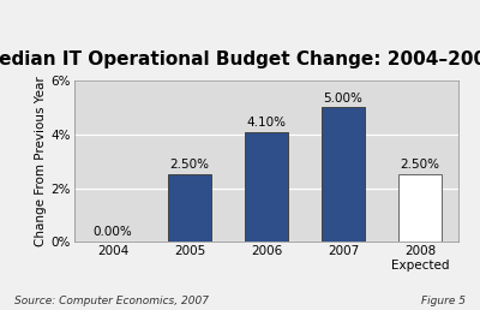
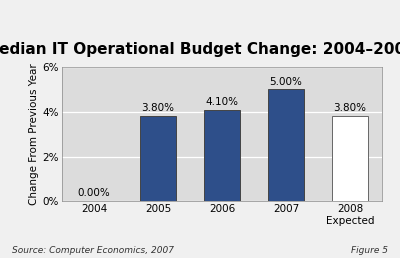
2005: 2.50% -> 3.80%
2008 Expected: 2.50% -> 3.80%
